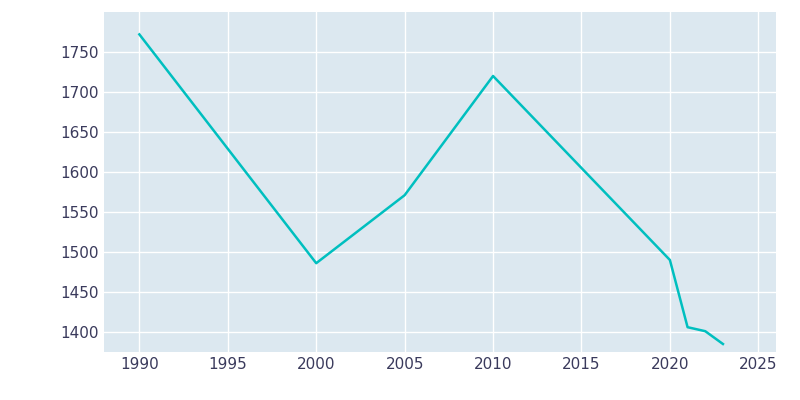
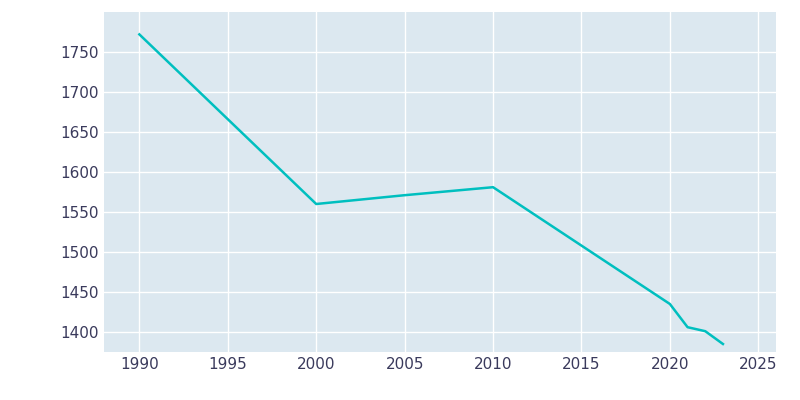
2000: 1486 -> 1560
2010: 1720 -> 1581
2020: 1490 -> 1435
